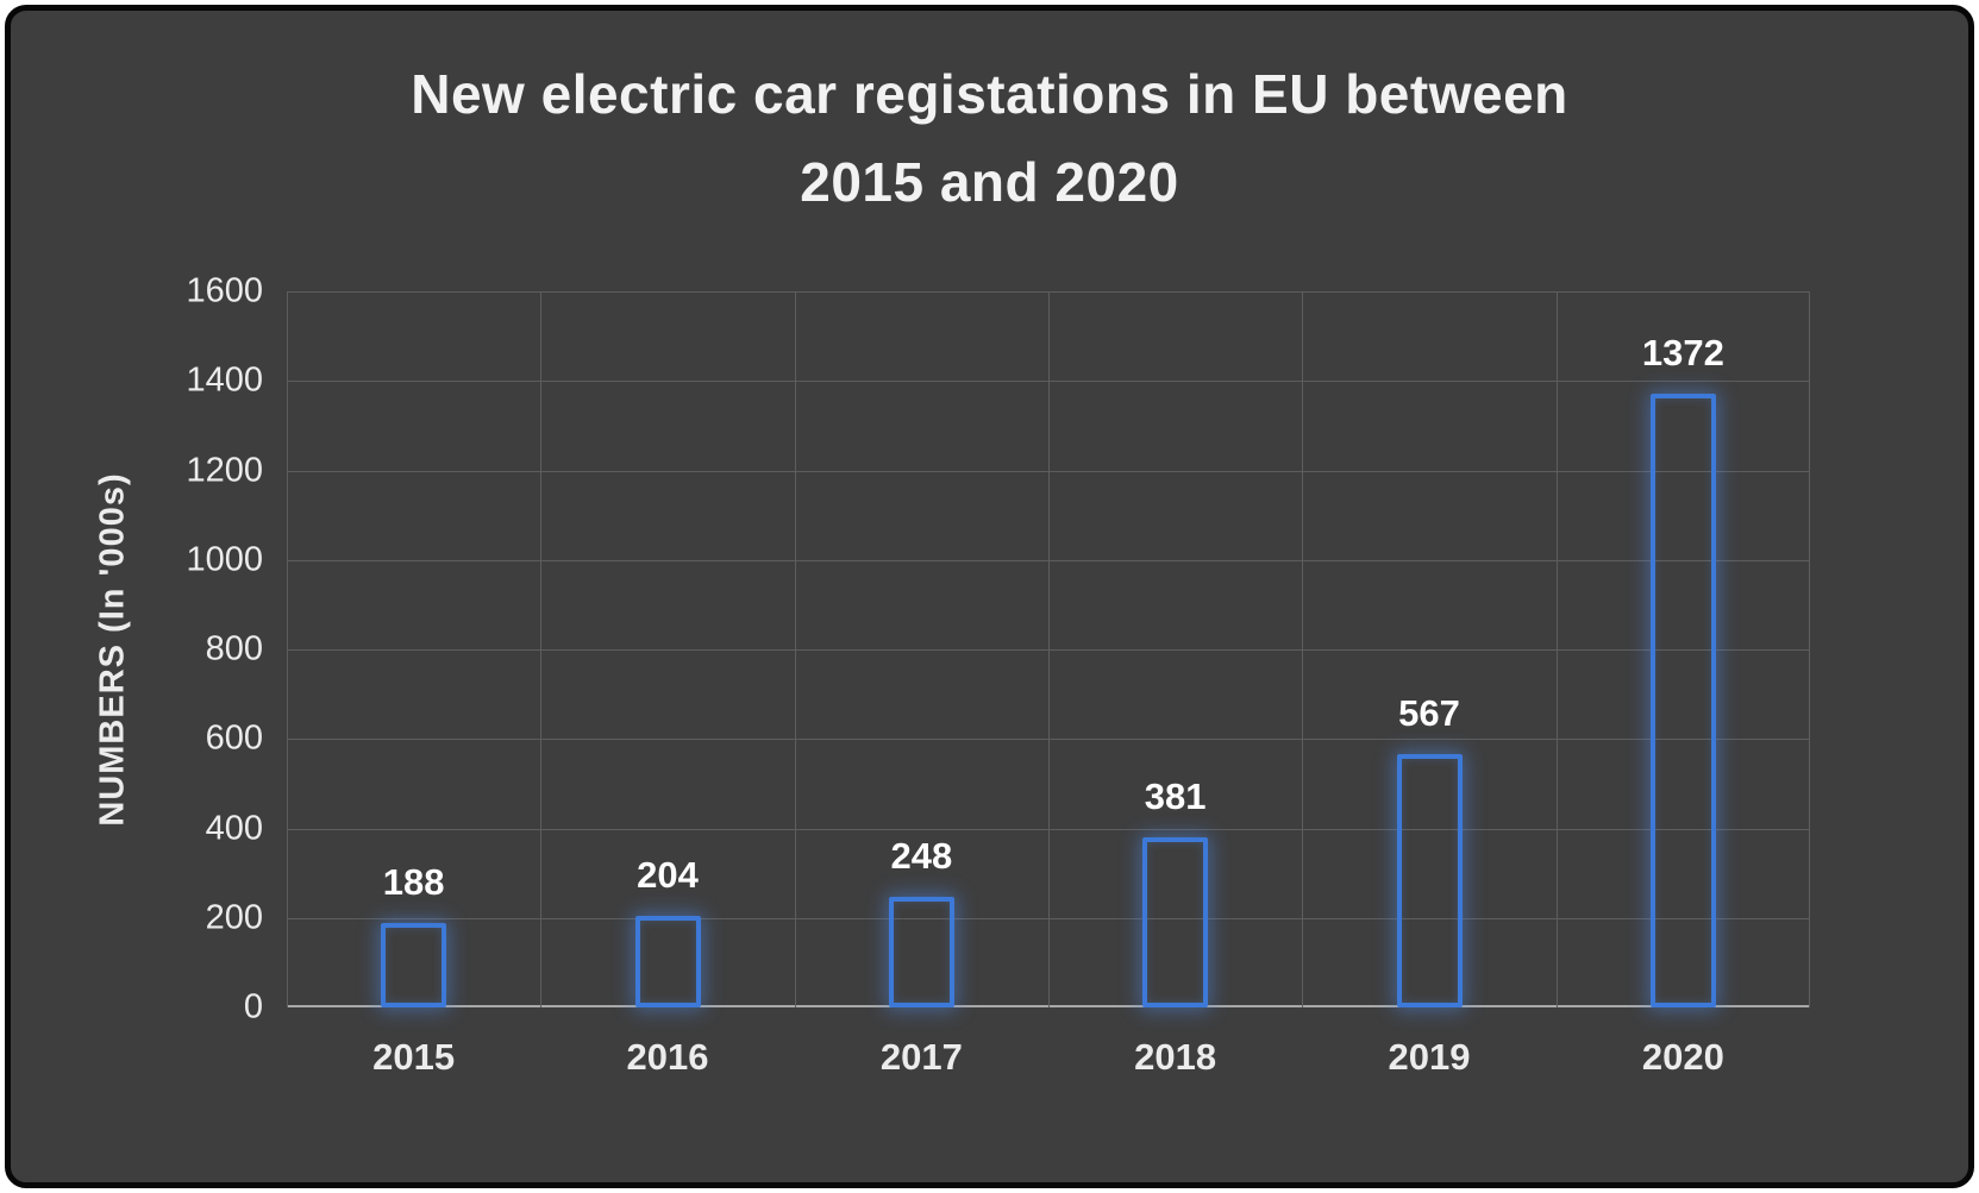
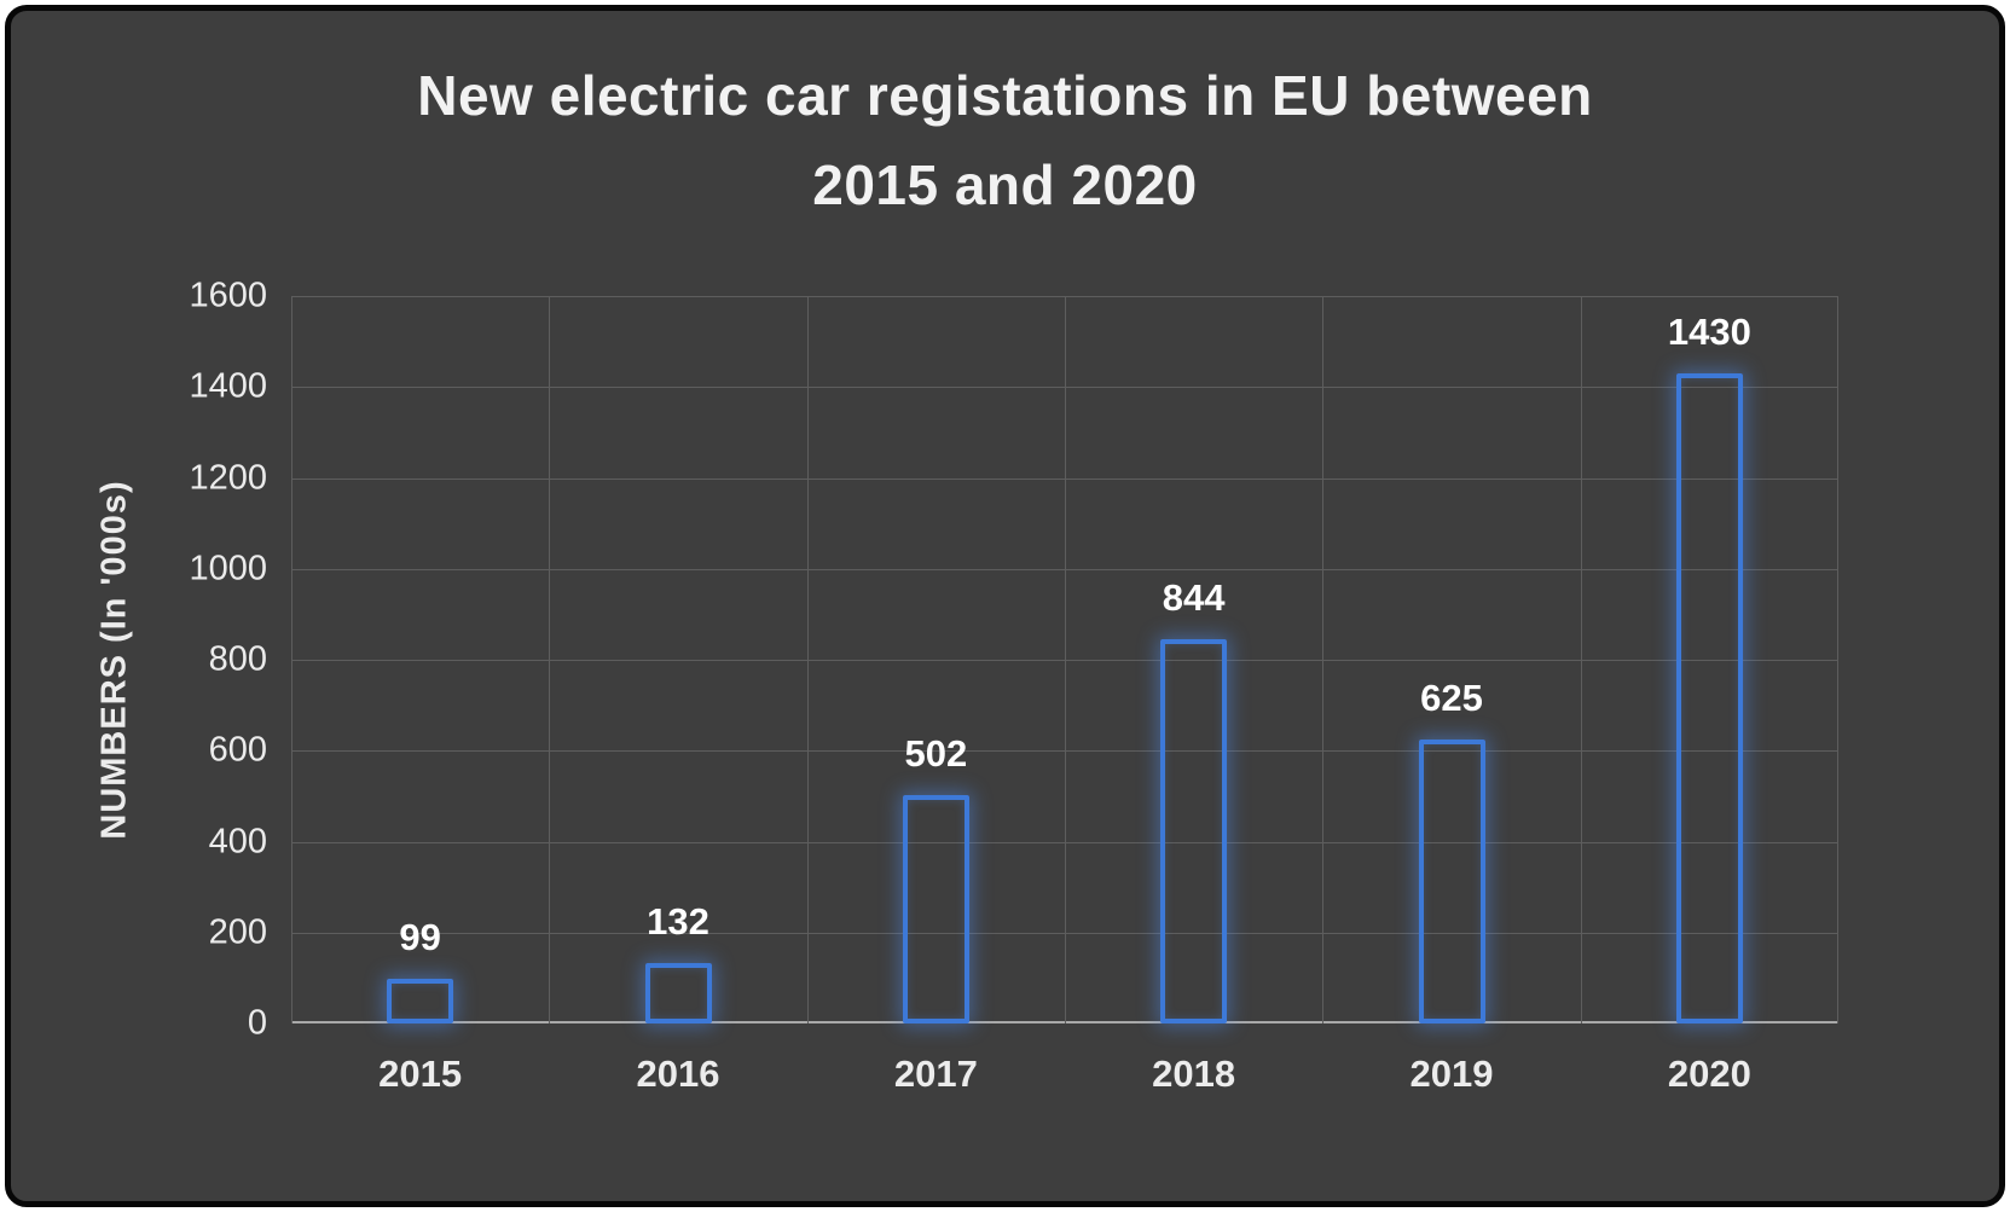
2015: 188 -> 99
2016: 204 -> 132
2017: 248 -> 502
2018: 381 -> 844
2019: 567 -> 625
2020: 1372 -> 1430
